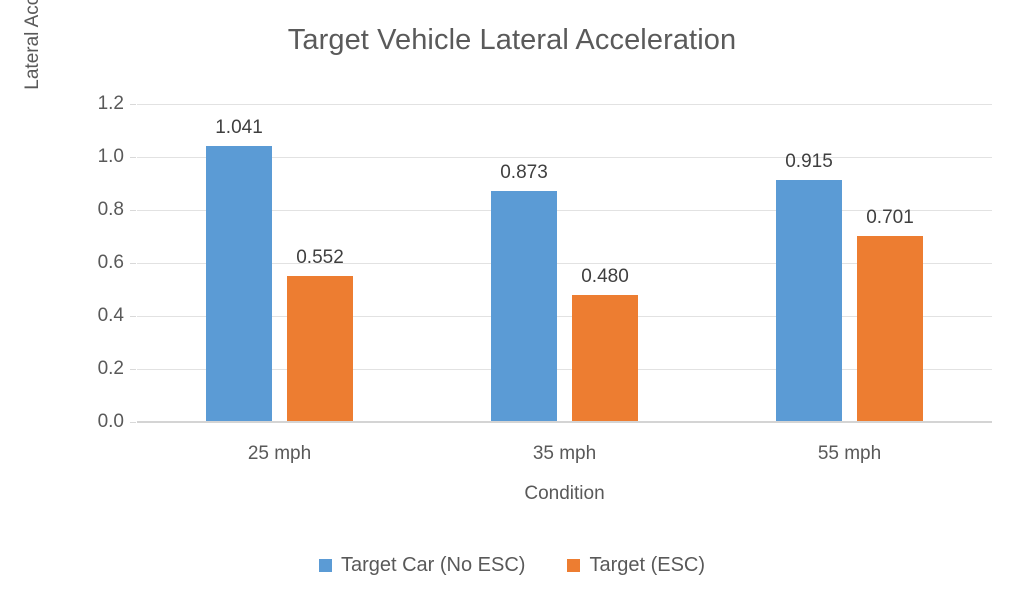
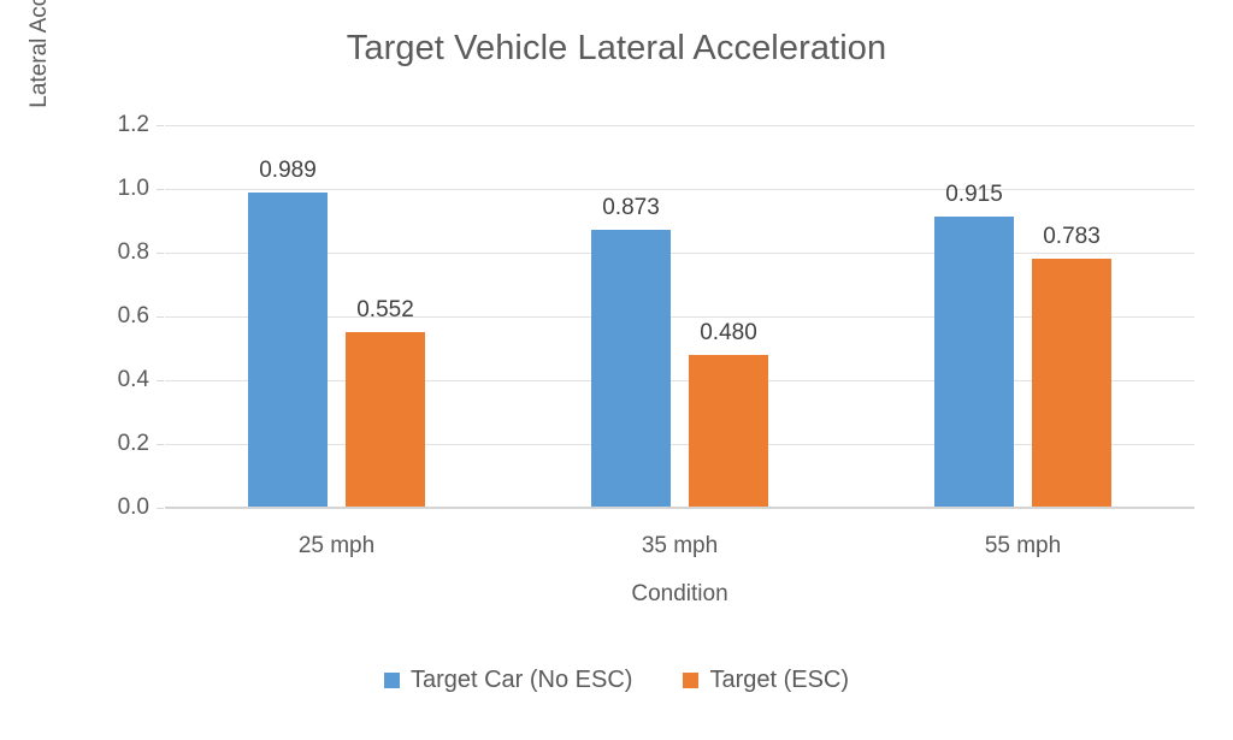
Target Car (No ESC)/25 mph: 1.041 -> 0.989
Target (ESC)/55 mph: 0.701 -> 0.783
